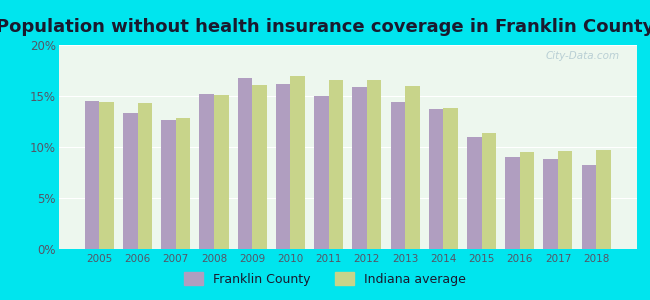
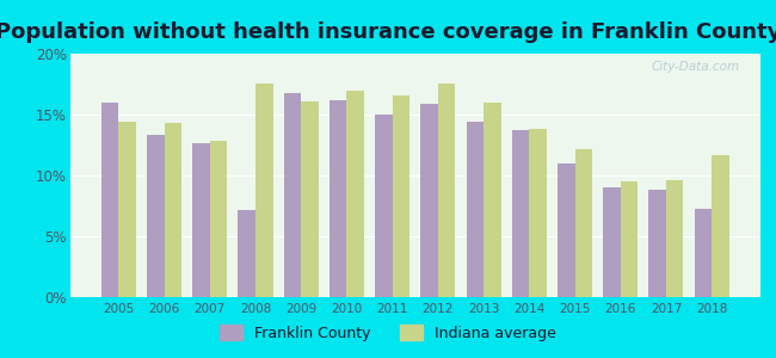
Franklin County/2005: 14.5% -> 16.0%
Franklin County/2008: 15.2% -> 7.2%
Indiana average/2008: 15.1% -> 17.5%
Indiana average/2012: 16.6% -> 17.5%
Indiana average/2015: 11.4% -> 12.2%
Franklin County/2018: 8.2% -> 7.3%
Indiana average/2018: 9.7% -> 11.7%
